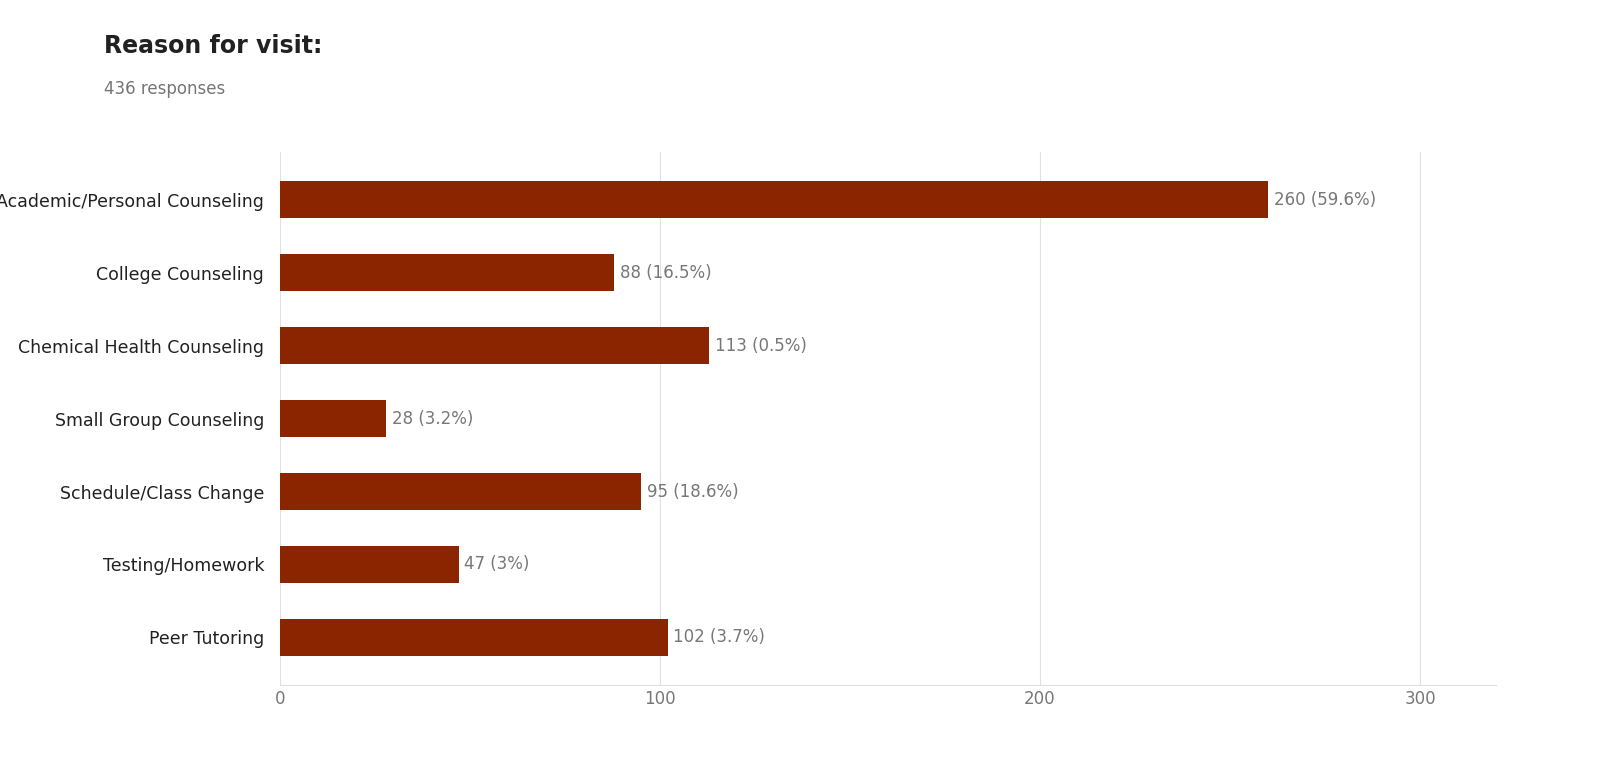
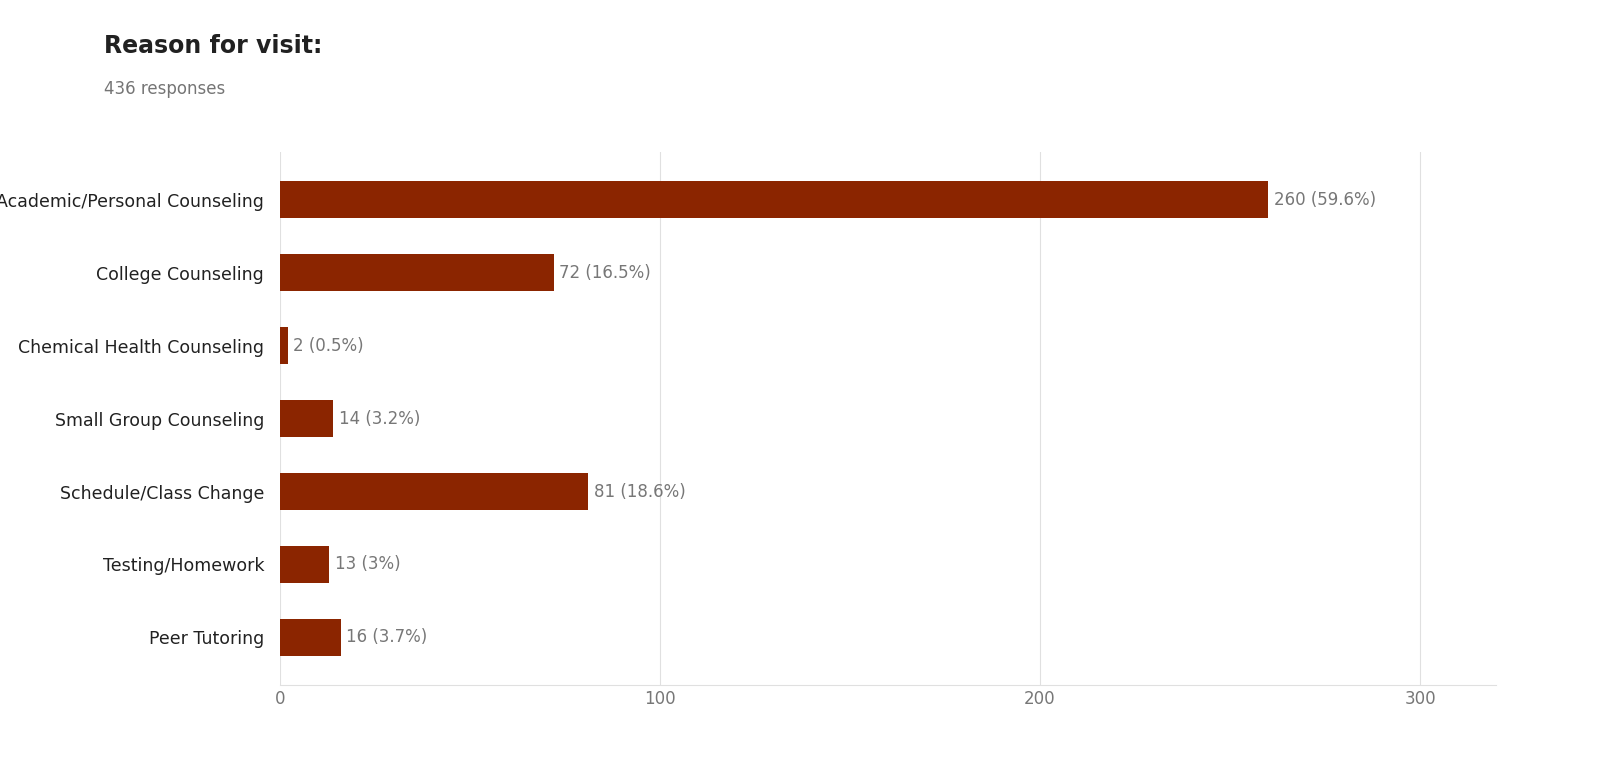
College Counseling: 88 -> 72
Chemical Health Counseling: 113 -> 2
Small Group Counseling: 28 -> 14
Schedule/Class Change: 95 -> 81
Testing/Homework: 47 -> 13
Peer Tutoring: 102 -> 16
